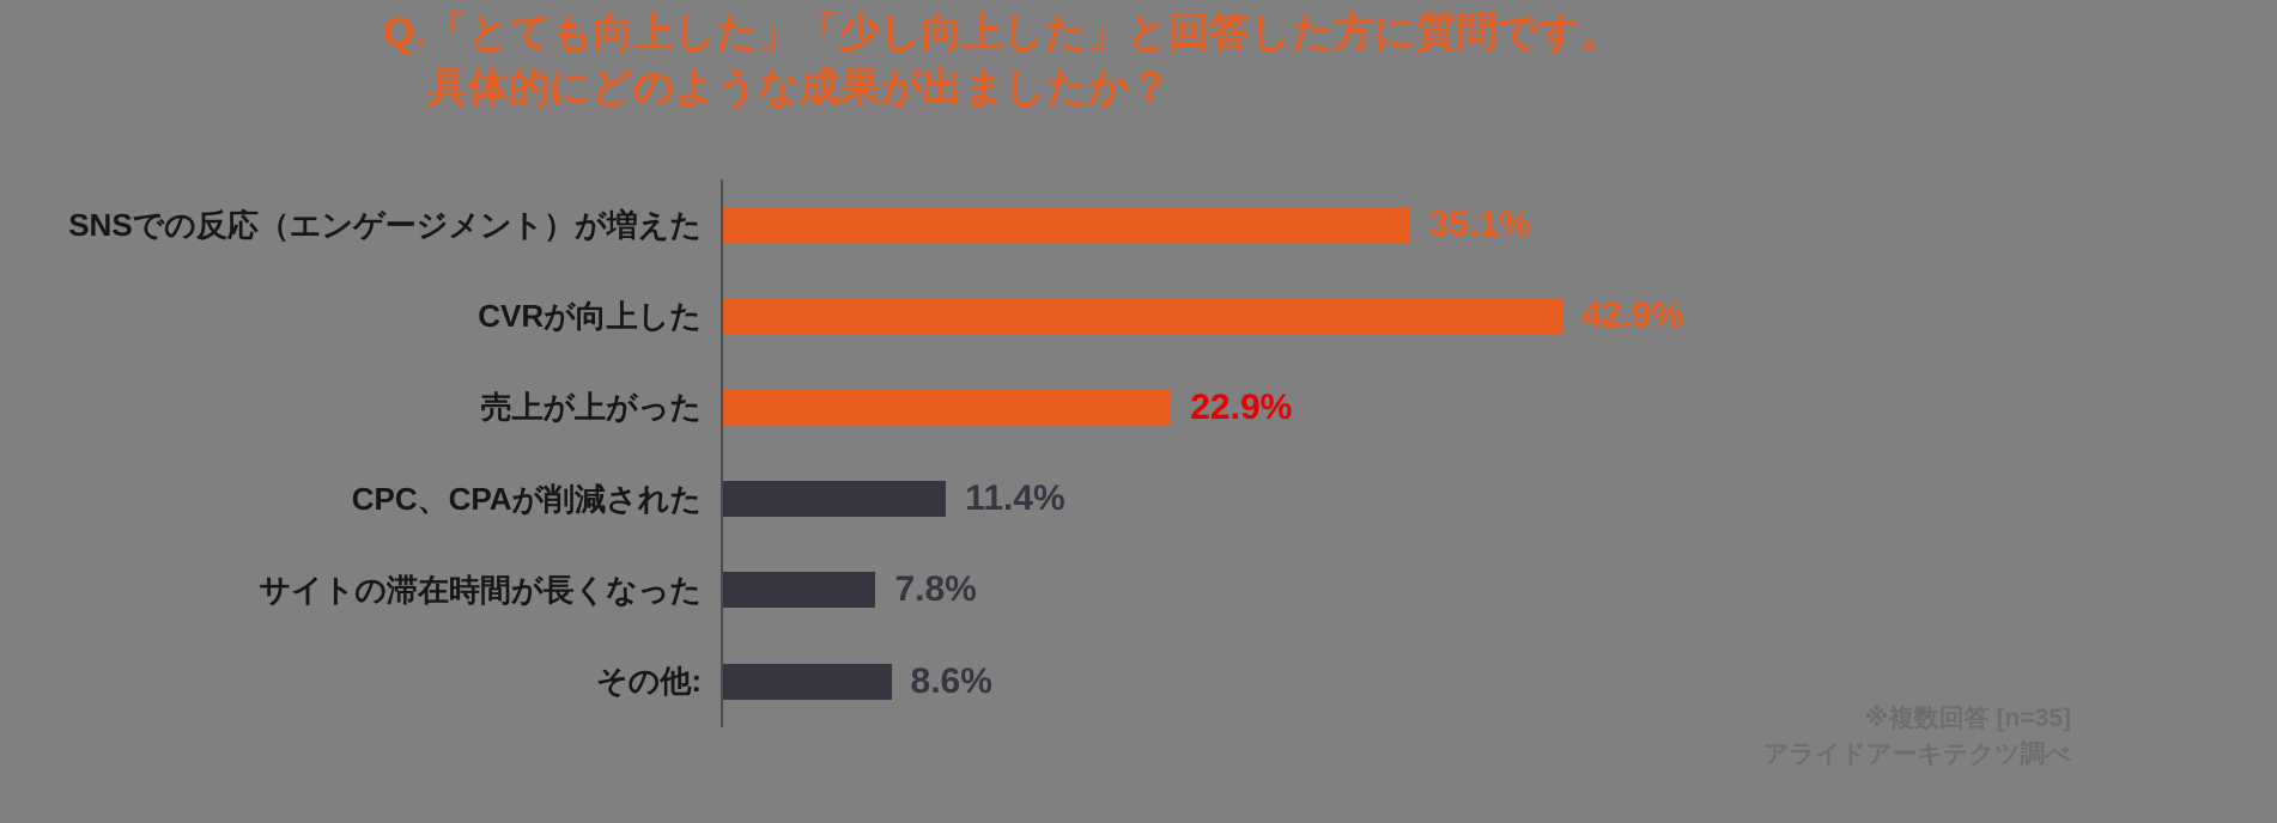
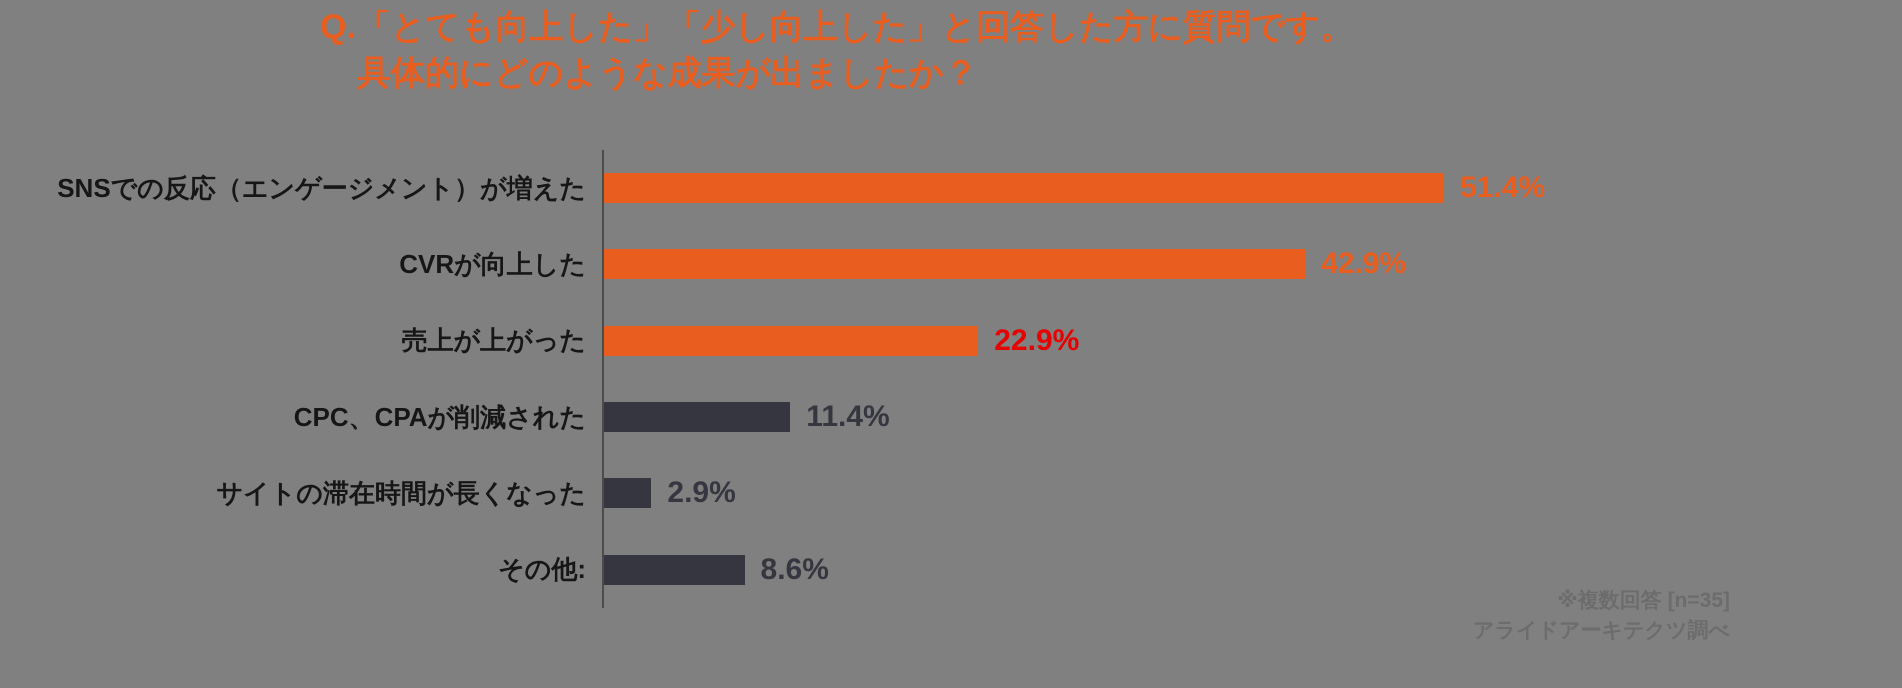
SNSでの反応（エンゲージメント）が増えた: 35.1% -> 51.4%
サイトの滞在時間が長くなった: 7.8% -> 2.9%
